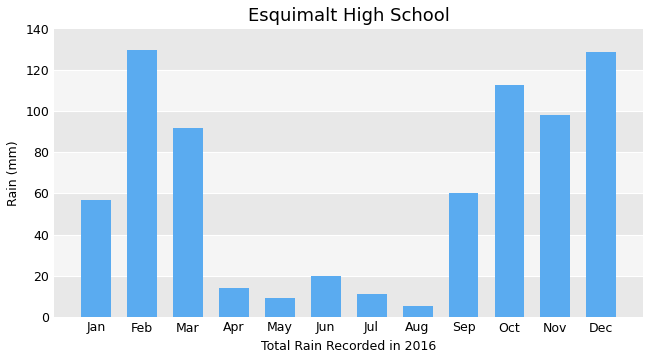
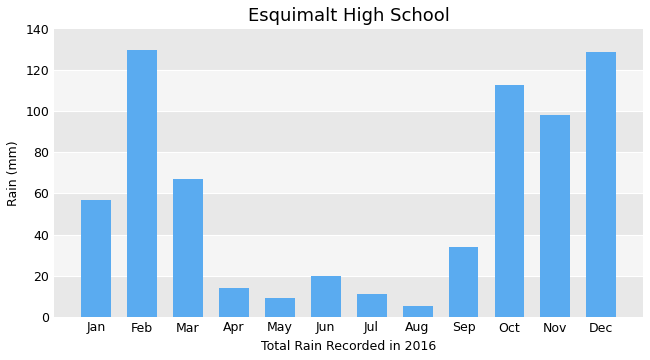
Mar: 92 -> 67
Sep: 60 -> 34
